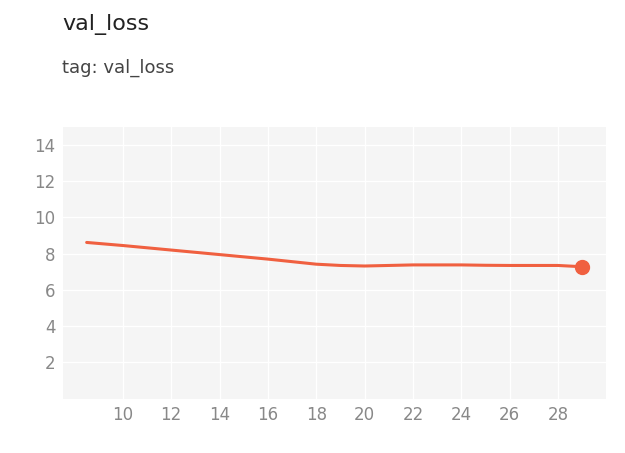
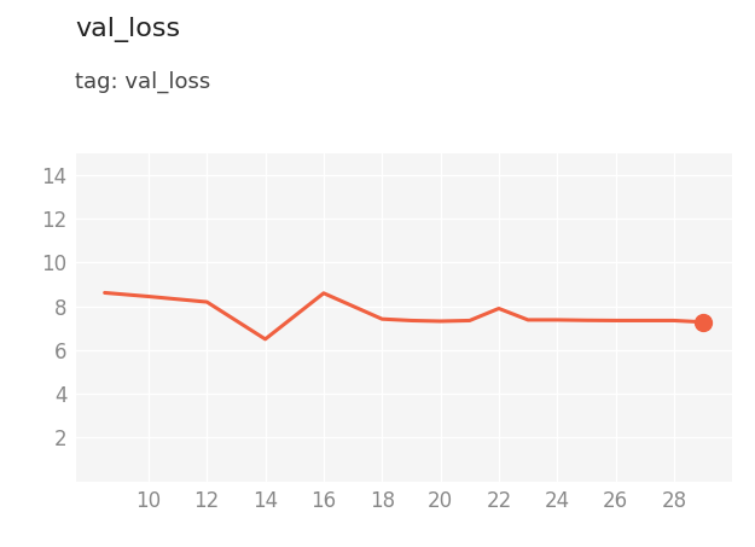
14: 8.0 -> 6.5
16: 7.7 -> 8.6
22: 7.4 -> 7.9
